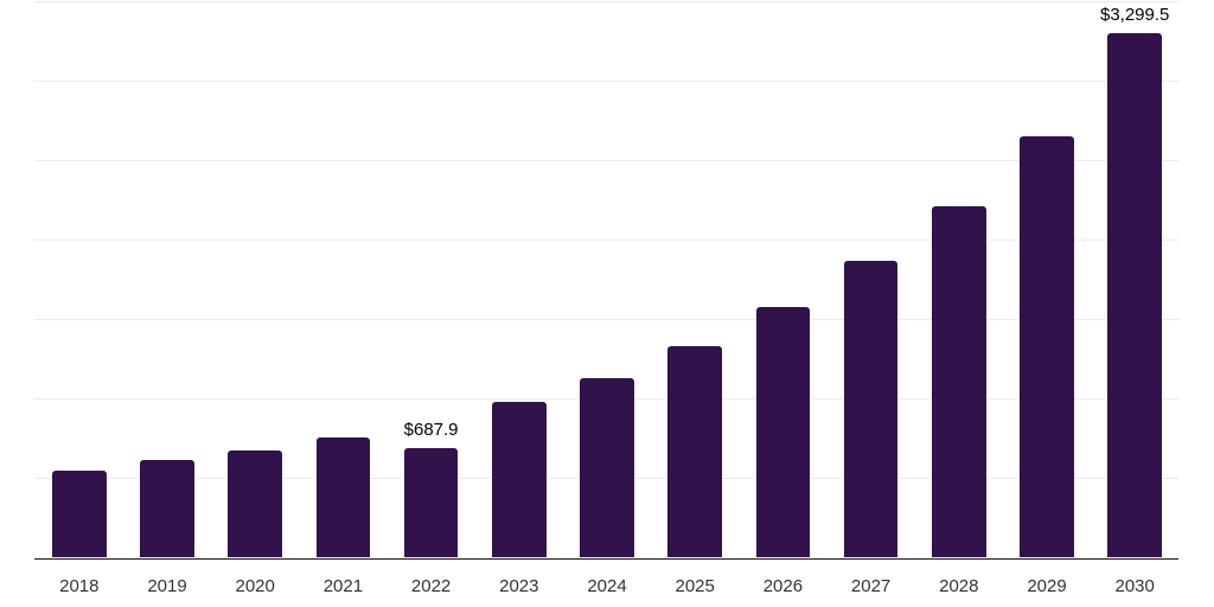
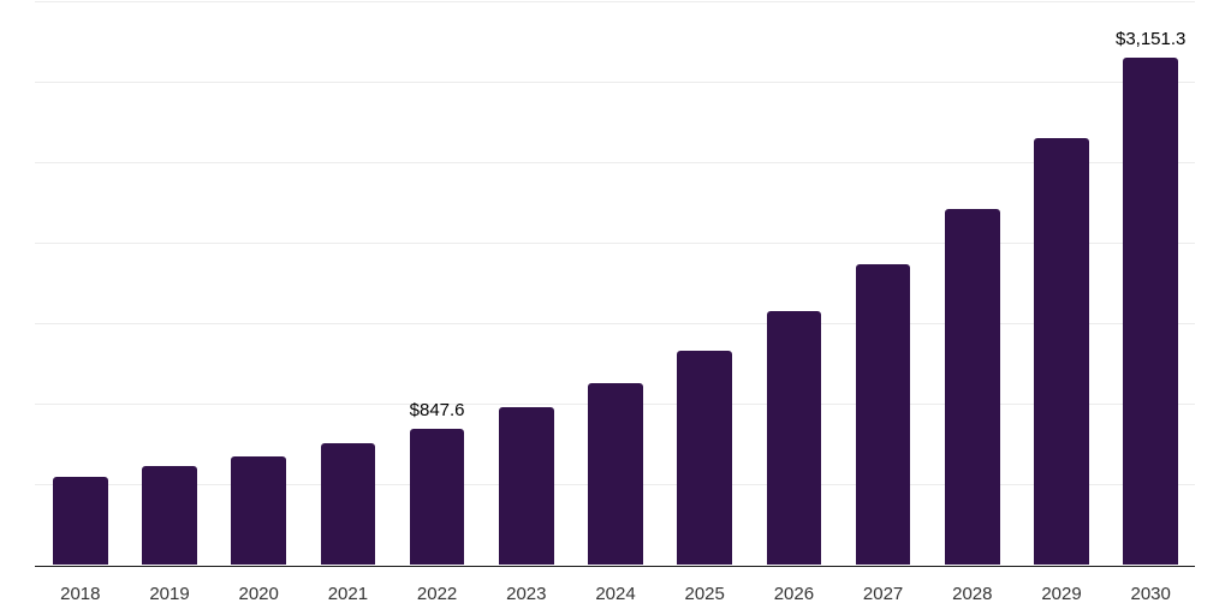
2022: $687.9 -> $847.6
2030: $3,299.5 -> $3,151.3
